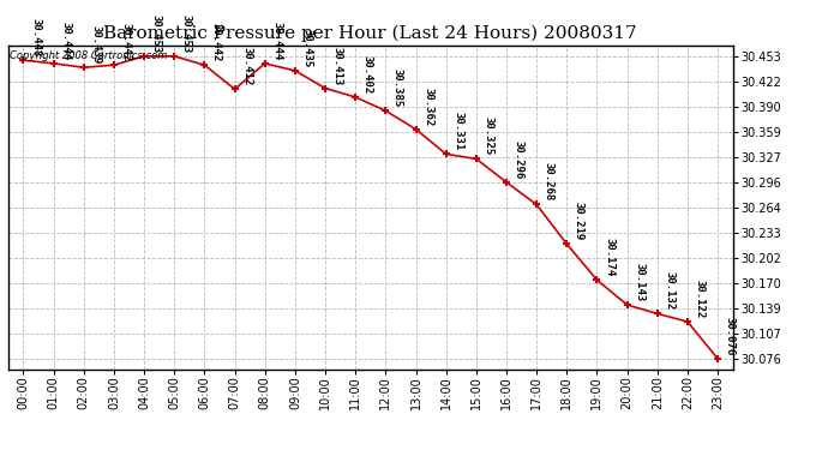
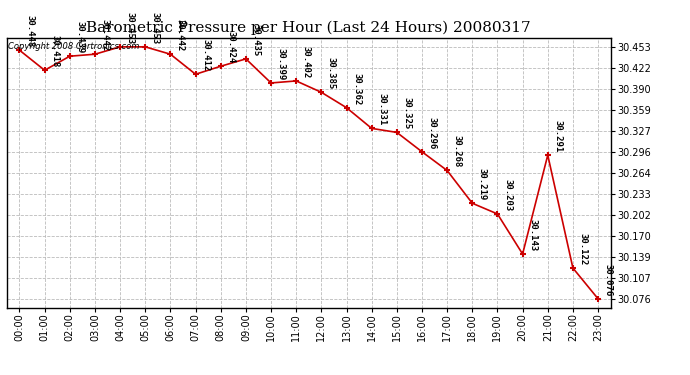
01:00: 30.444 -> 30.418
08:00: 30.444 -> 30.424
10:00: 30.413 -> 30.399
19:00: 30.174 -> 30.203
21:00: 30.132 -> 30.291
